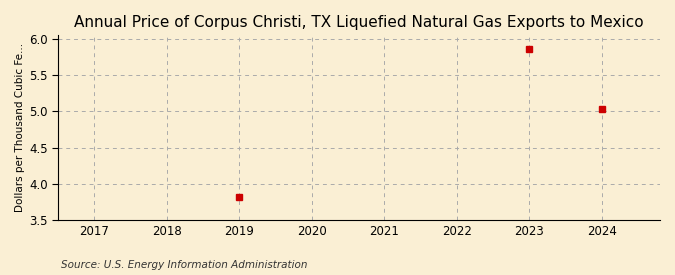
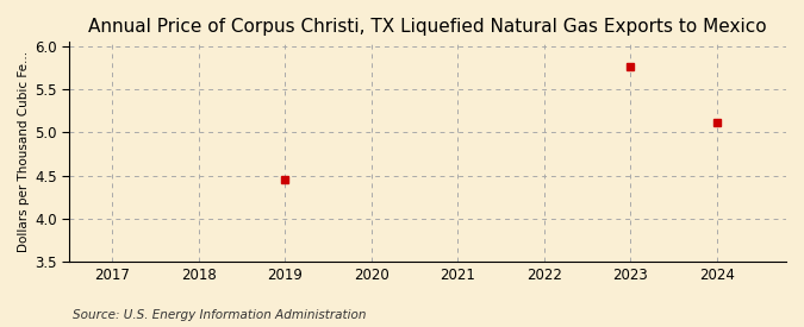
2019: 3.82 -> 4.46
2023: 5.86 -> 5.76
2024: 5.03 -> 5.12
